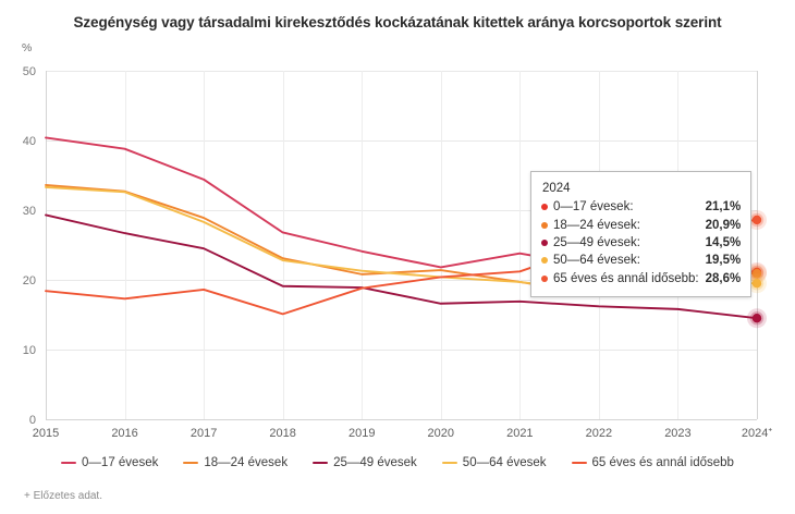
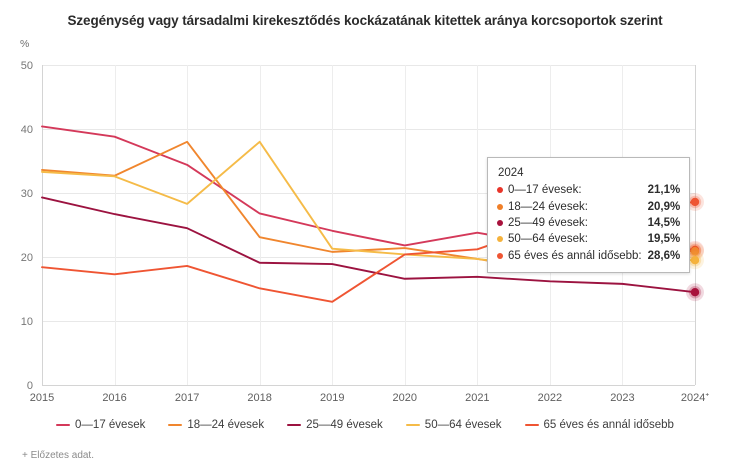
18—24 évesek/2017: 29 -> 38
50—64 évesek/2018: 23 -> 38
65 éves és annál idősebb/2019: 19 -> 13
